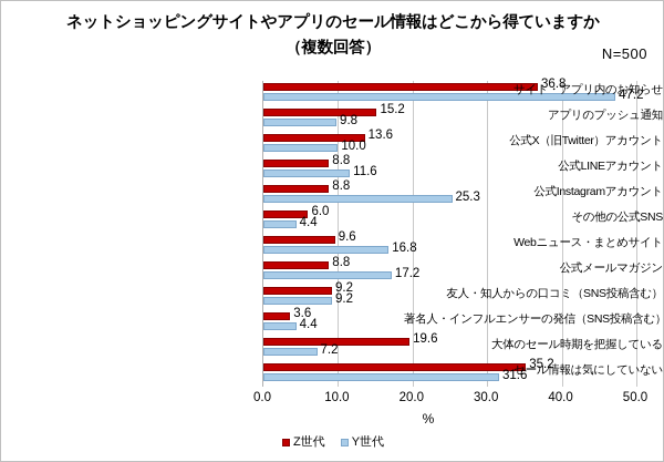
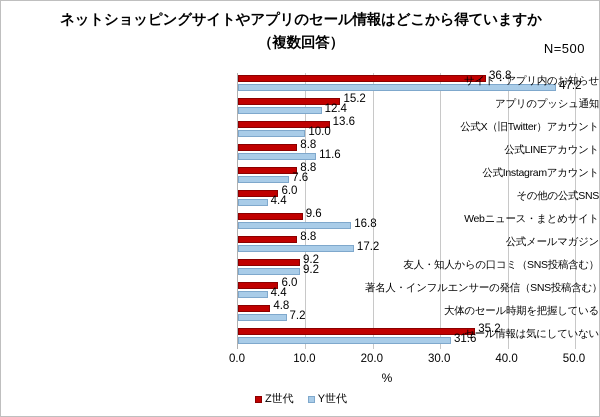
Y世代/アプリのプッシュ通知: 9.8 -> 12.4
Y世代/公式Instagramアカウント: 25.3 -> 7.6
Z世代/著名人・インフルエンサーの発信（SNS投稿含む）: 3.6 -> 6.0
Z世代/大体のセール時期を把握している: 19.6 -> 4.8
